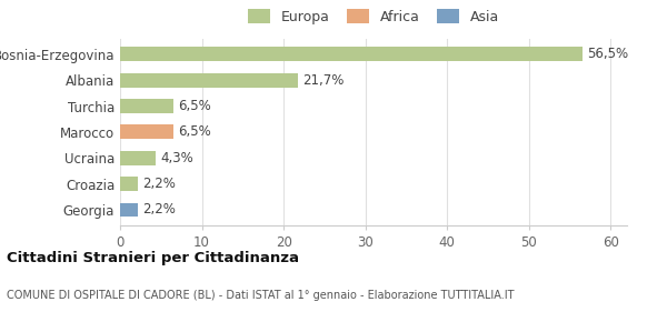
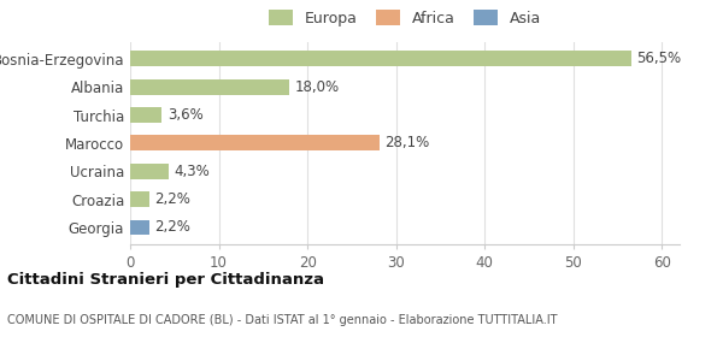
Albania: 21,7% -> 18,0%
Turchia: 6,5% -> 3,6%
Marocco: 6,5% -> 28,1%
